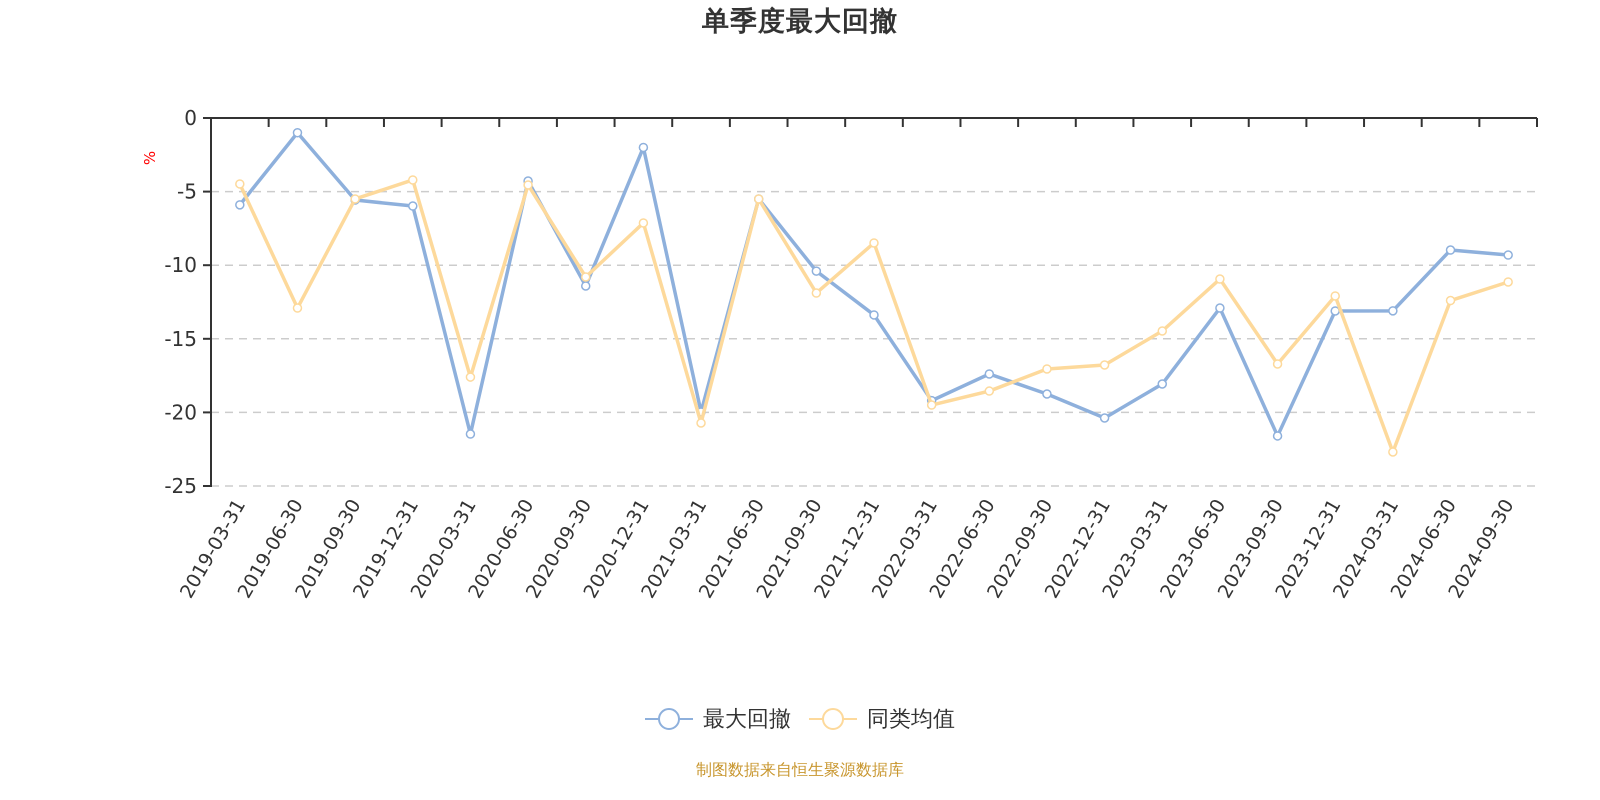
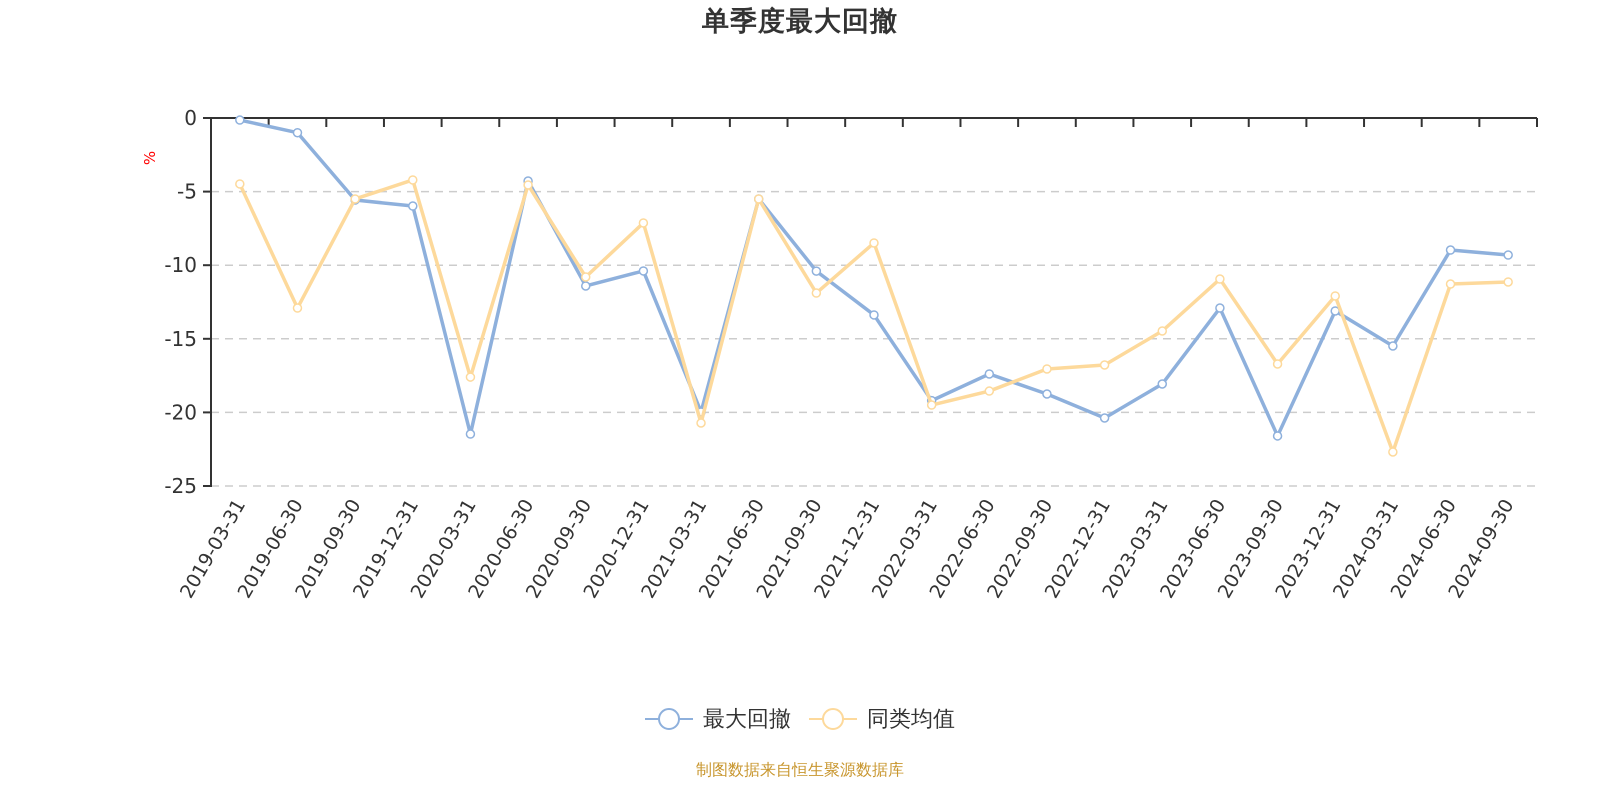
最大回撤/2019-03-31: -5.9 -> -0.1
最大回撤/2020-12-31: -2.0 -> -10.4
最大回撤/2024-03-31: -13.1 -> -15.5
同类均值/2024-06-30: -12.4 -> -11.3
